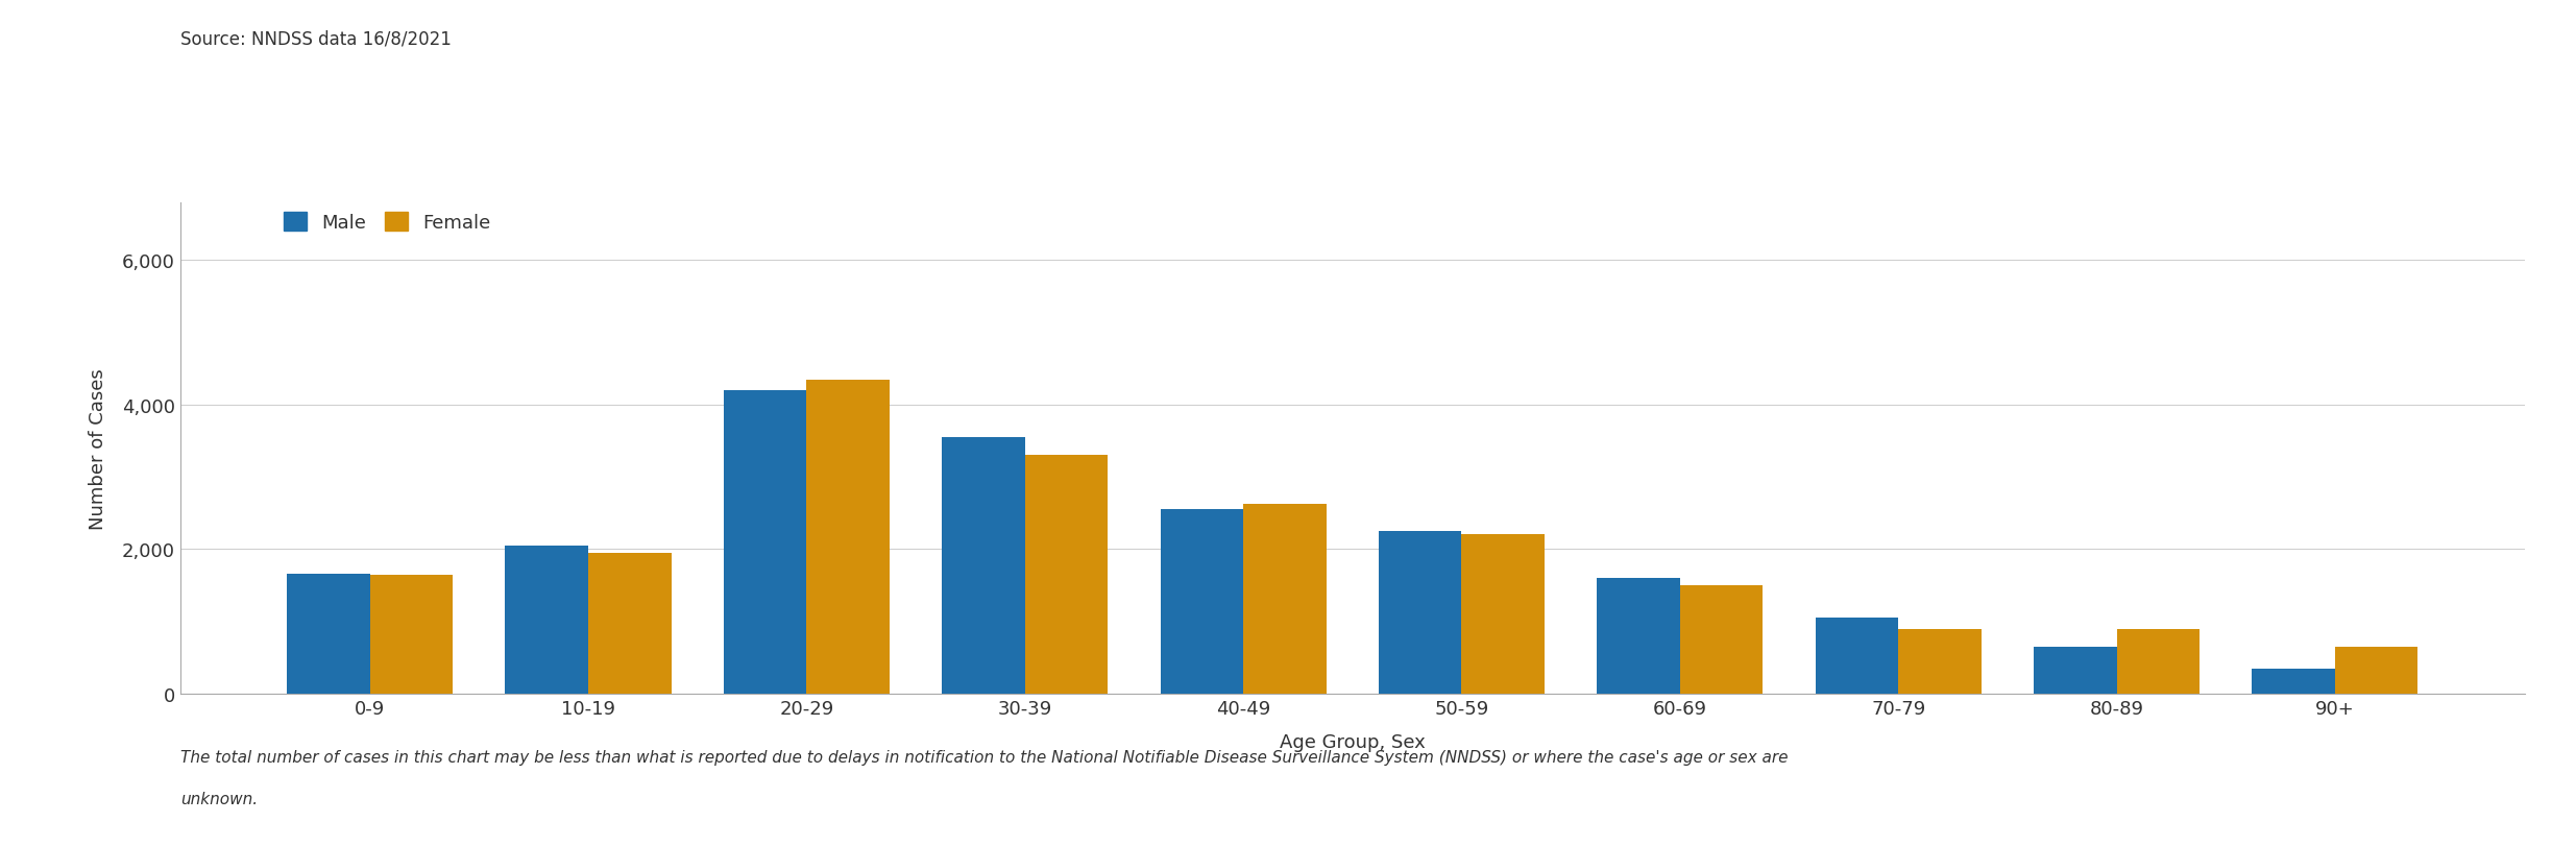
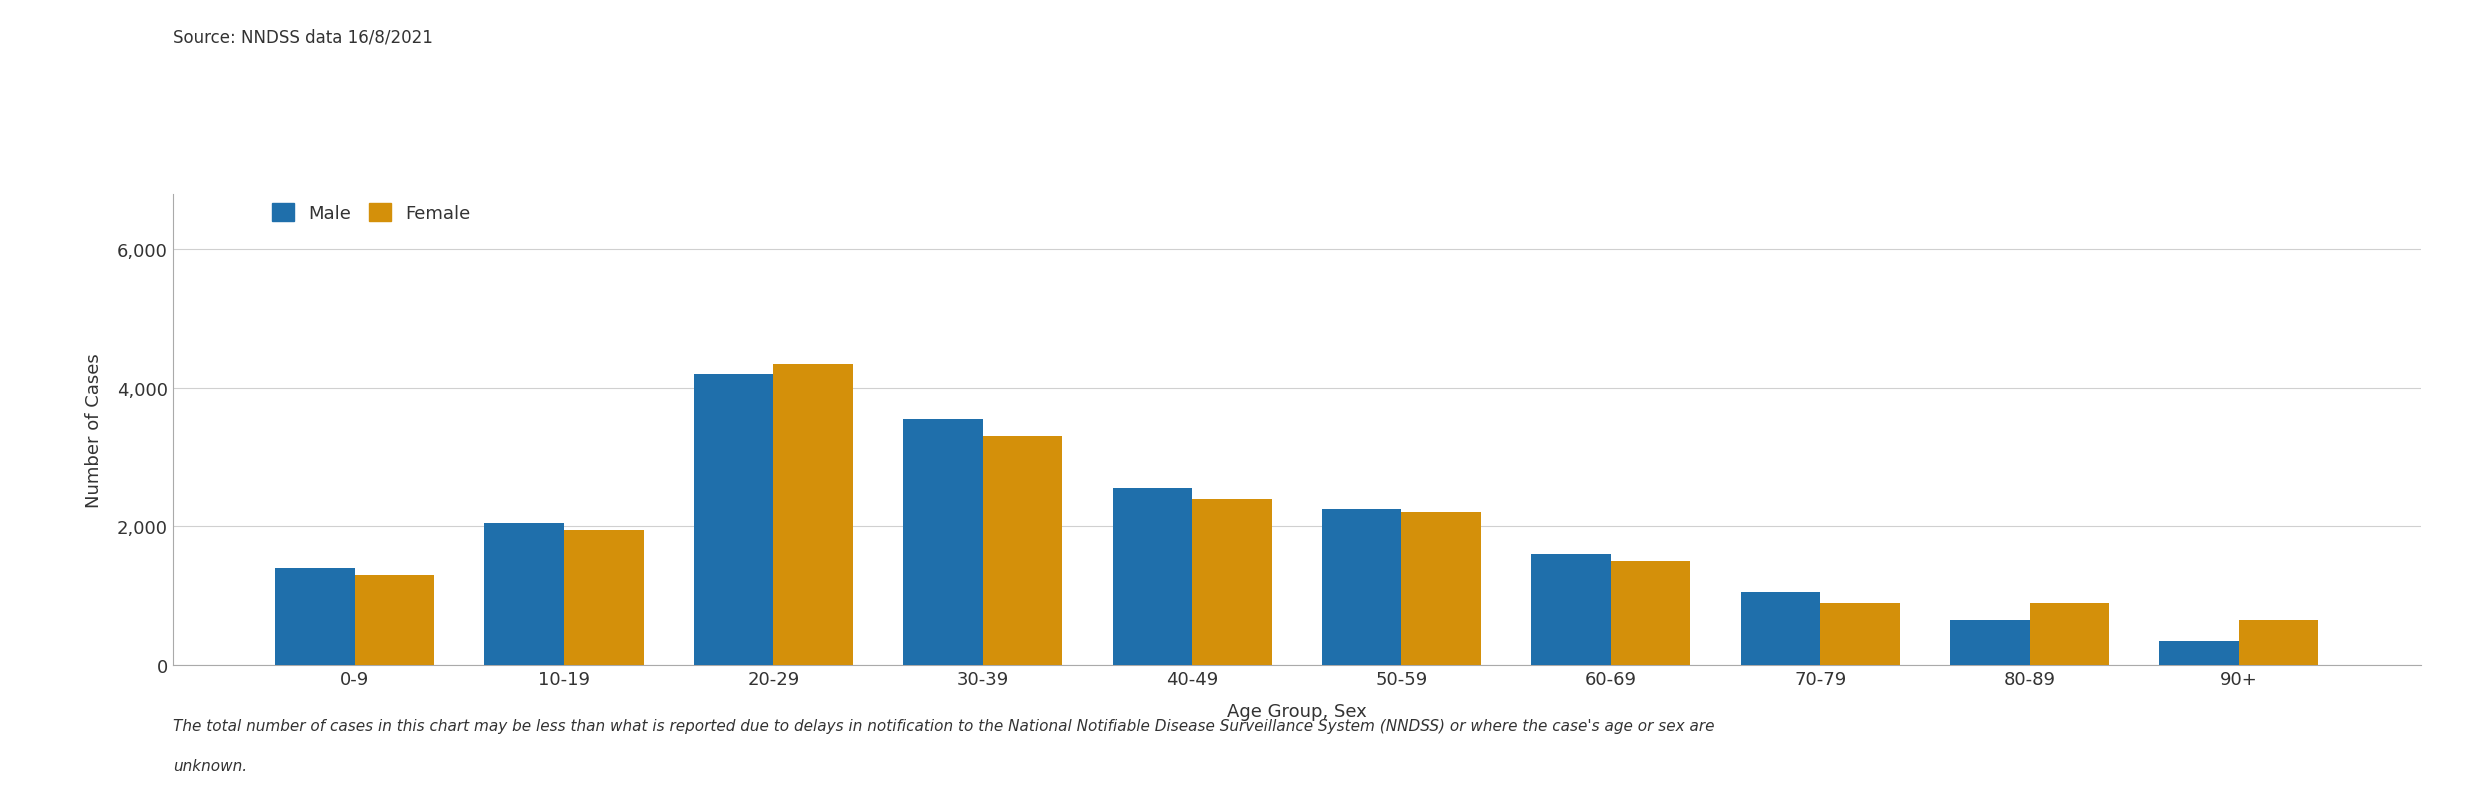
Male/0-9: 1,660 -> 1,400
Female/0-9: 1,640 -> 1,300
Female/40-49: 2,620 -> 2,400
